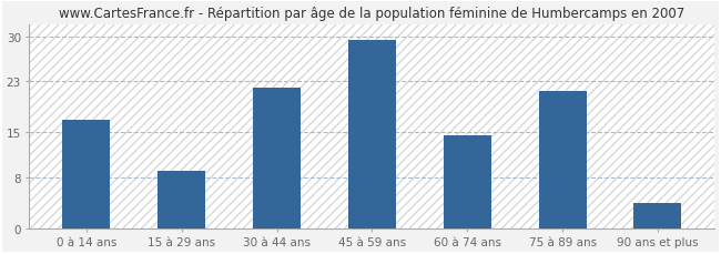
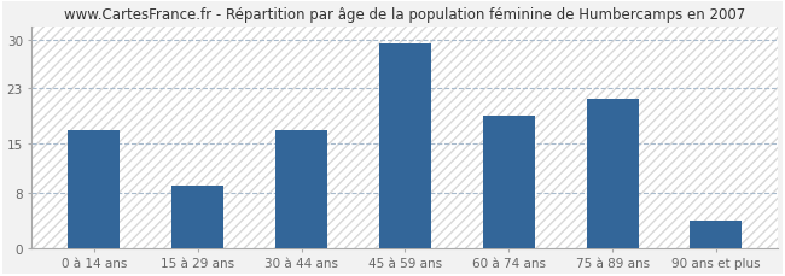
30 à 44 ans: 22.0 -> 17.0
60 à 74 ans: 14.5 -> 19.0
